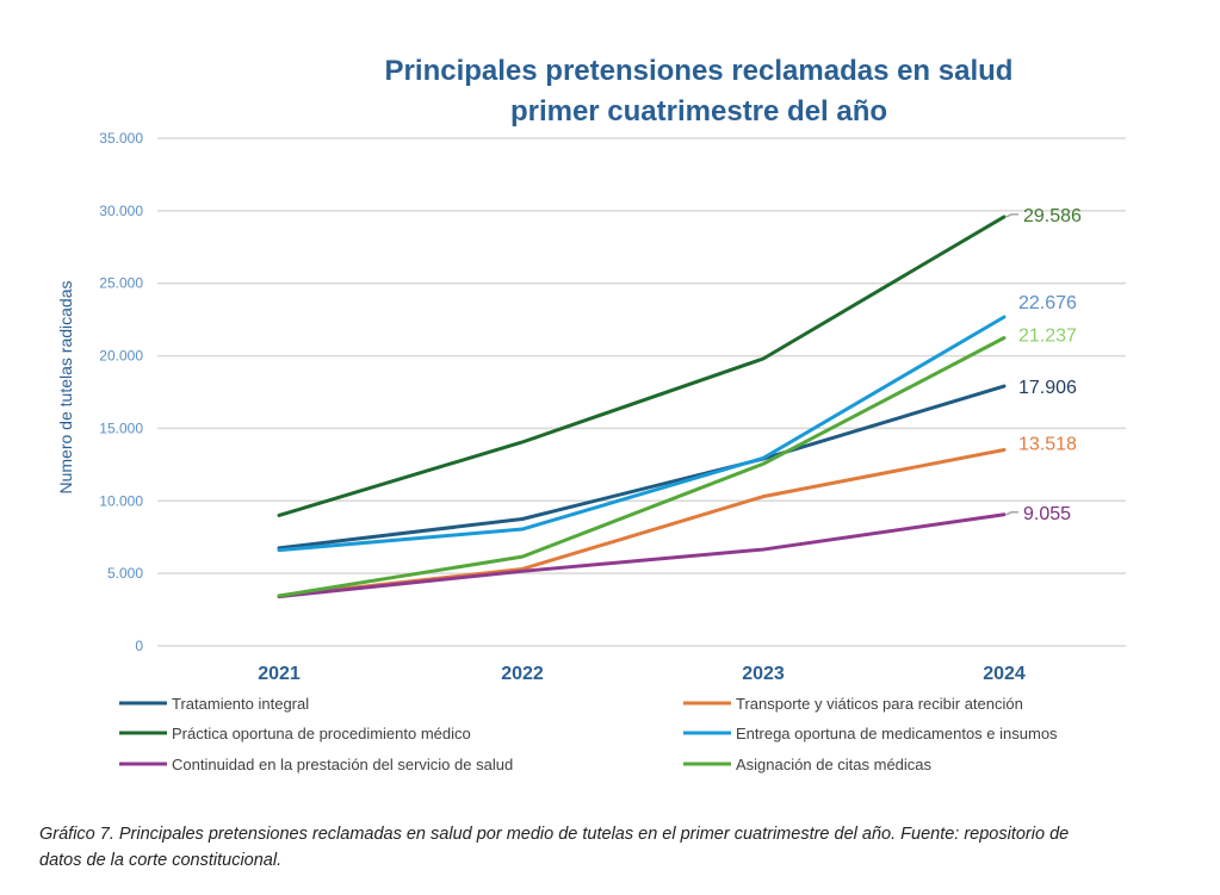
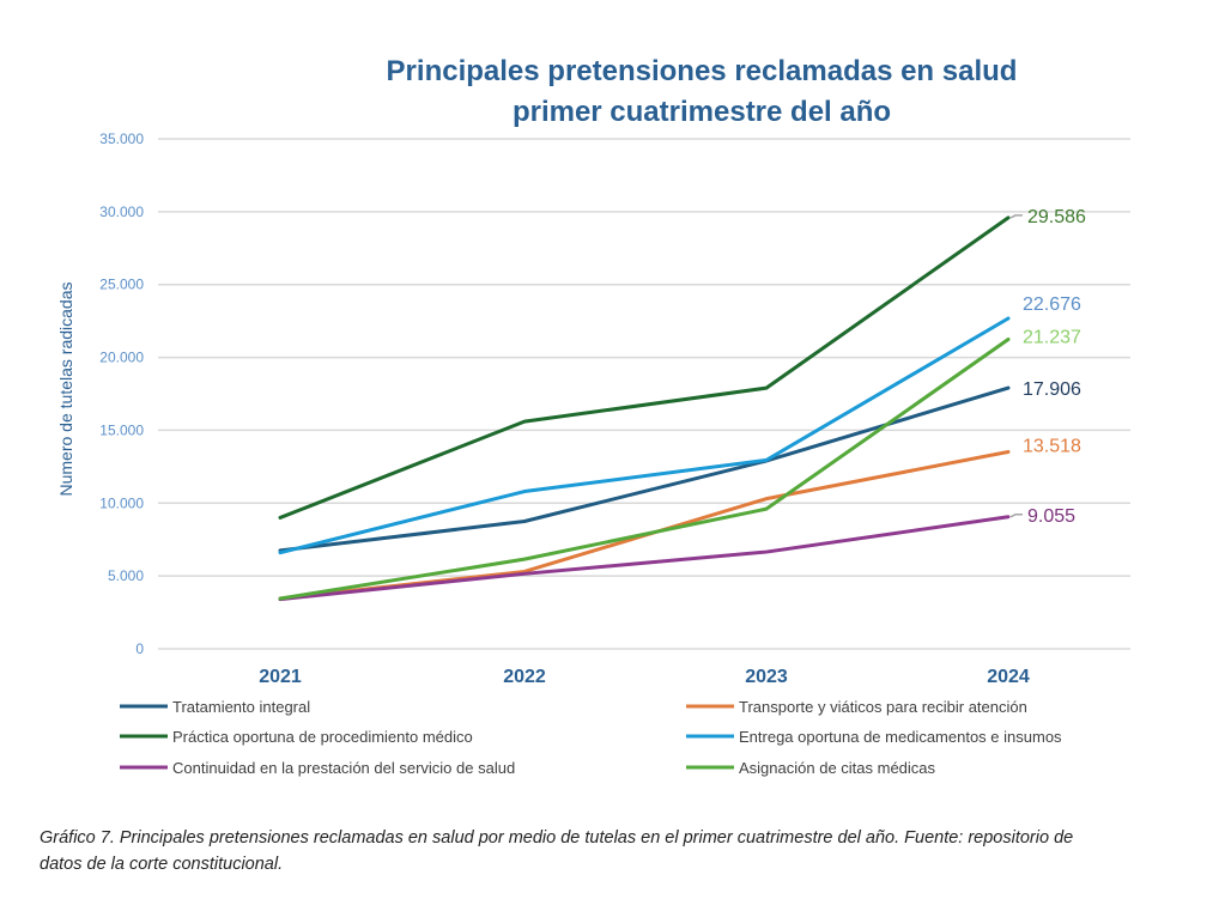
Práctica oportuna de procedimiento médico/2022: 14000 -> 15600
Entrega oportuna de medicamentos e insumos/2022: 8000 -> 10800
Práctica oportuna de procedimiento médico/2023: 19800 -> 17900
Asignación de citas médicas/2023: 12600 -> 9600
